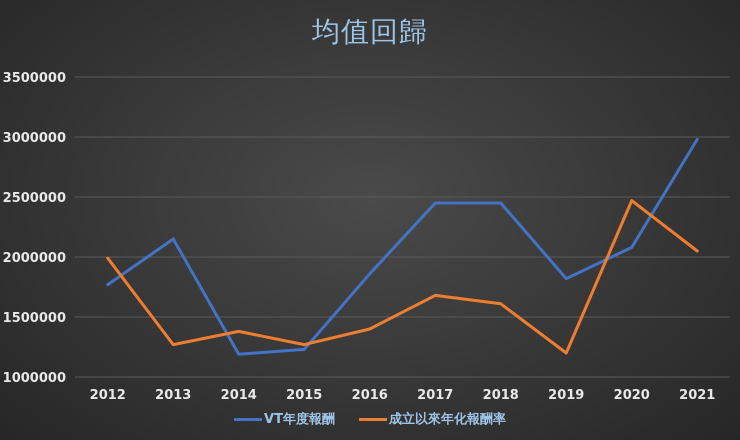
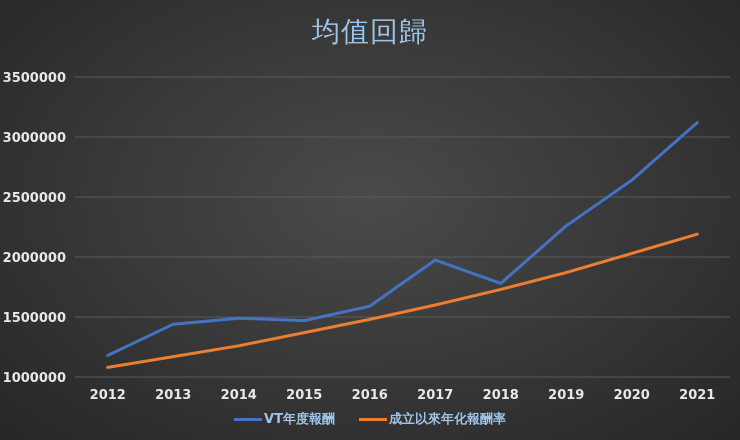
VT年度報酬/2012: 1770000 -> 1180000
成立以來年化報酬率/2012: 1990000 -> 1080000
VT年度報酬/2013: 2150000 -> 1440000
成立以來年化報酬率/2013: 1270000 -> 1170000
VT年度報酬/2014: 1190000 -> 1490000
成立以來年化報酬率/2014: 1380000 -> 1260000
VT年度報酬/2015: 1230000 -> 1470000
成立以來年化報酬率/2015: 1270000 -> 1370000
VT年度報酬/2016: 1860000 -> 1590000
成立以來年化報酬率/2016: 1400000 -> 1480000
VT年度報酬/2017: 2450000 -> 1980000
成立以來年化報酬率/2017: 1680000 -> 1600000
VT年度報酬/2018: 2450000 -> 1780000
成立以來年化報酬率/2018: 1610000 -> 1730000
VT年度報酬/2019: 1820000 -> 2260000
成立以來年化報酬率/2019: 1200000 -> 1870000
VT年度報酬/2020: 2080000 -> 2640000
成立以來年化報酬率/2020: 2470000 -> 2030000
VT年度報酬/2021: 2980000 -> 3120000
成立以來年化報酬率/2021: 2050000 -> 2190000
